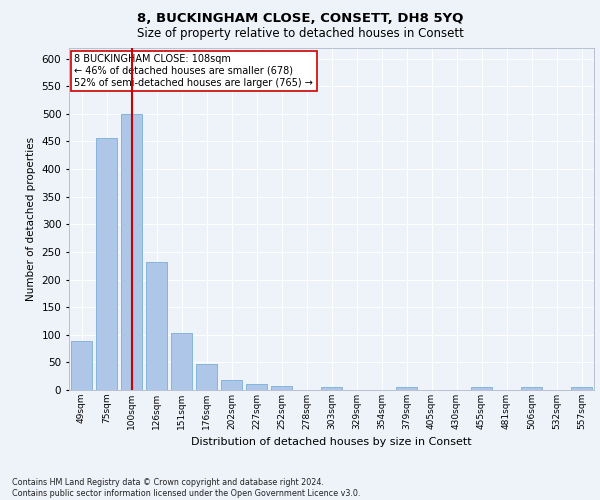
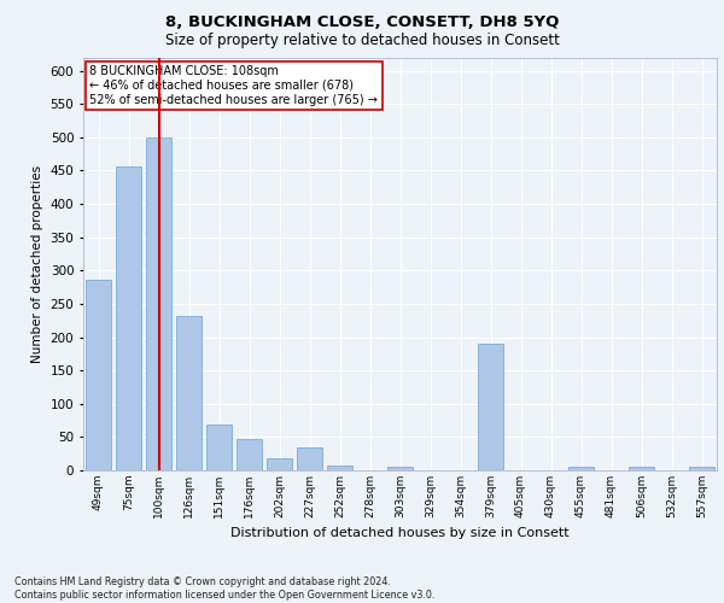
49sqm: 88 -> 286
151sqm: 103 -> 68
227sqm: 11 -> 34
379sqm: 5 -> 190
